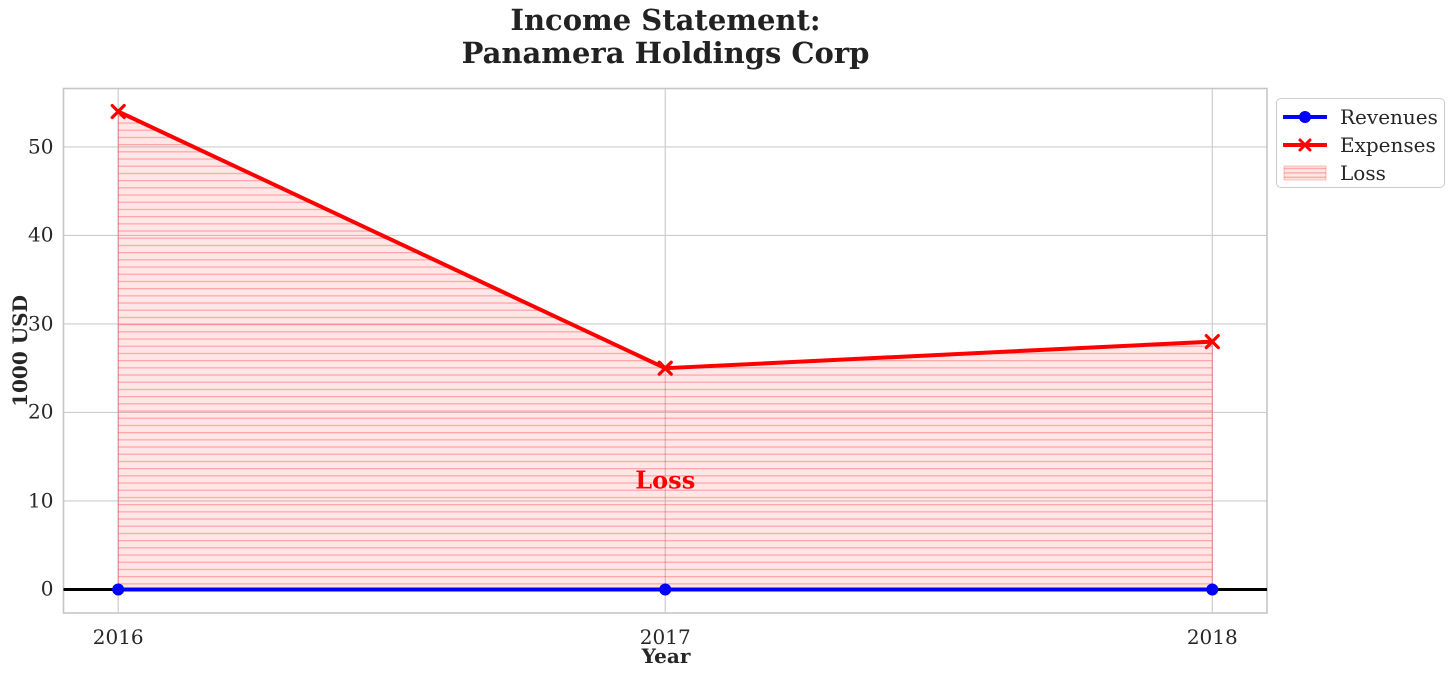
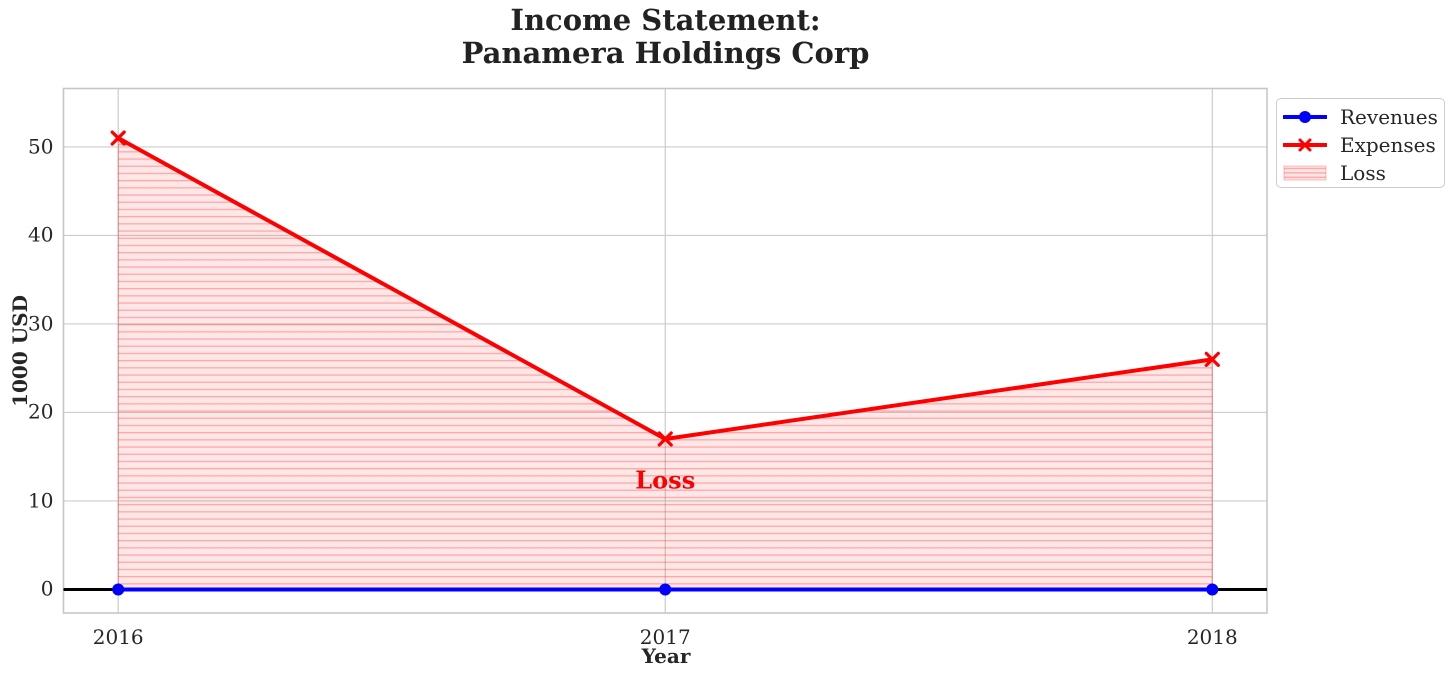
Expenses/2016: 54 -> 51
Expenses/2017: 25 -> 17
Expenses/2018: 28 -> 26
